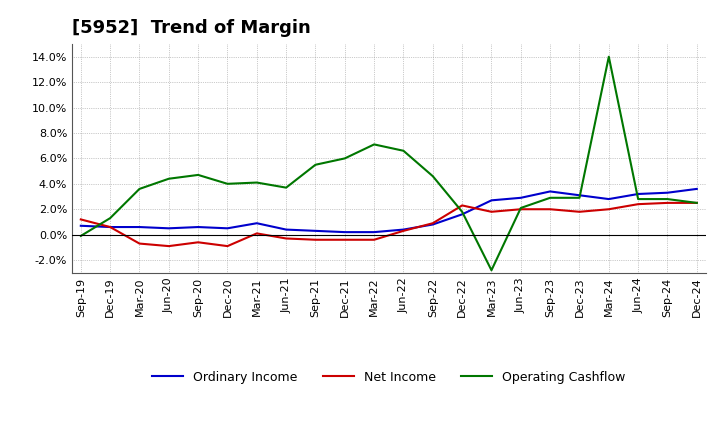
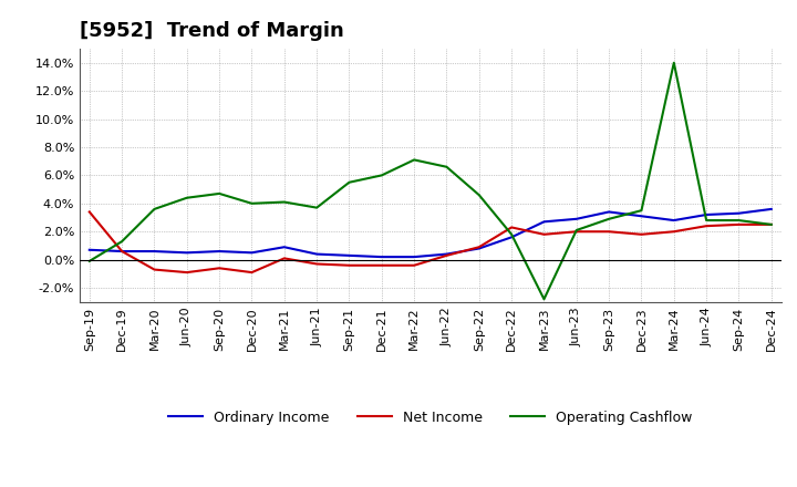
Net Income/Sep-19: 1.2% -> 3.4%
Operating Cashflow/Dec-23: 2.9% -> 3.5%
